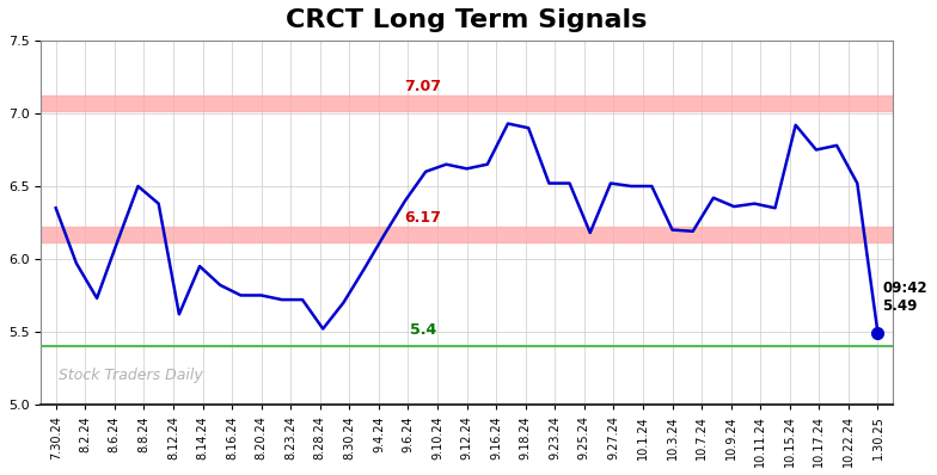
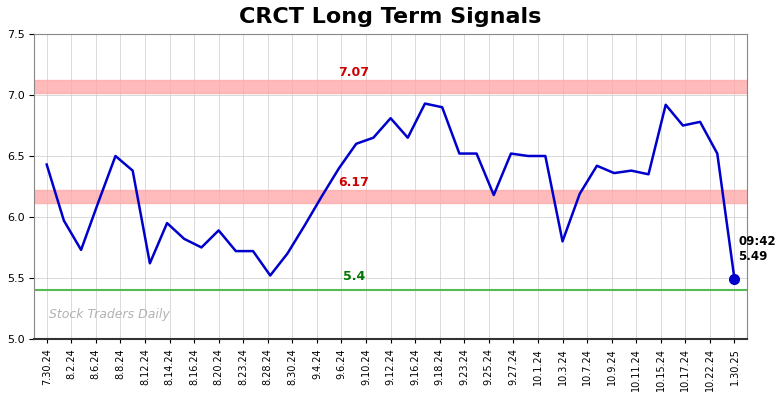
7.30.24: 6.35 -> 6.43
8.20.24: 5.75 -> 5.89
9.12.24: 6.62 -> 6.81
10.3.24: 6.20 -> 5.80
